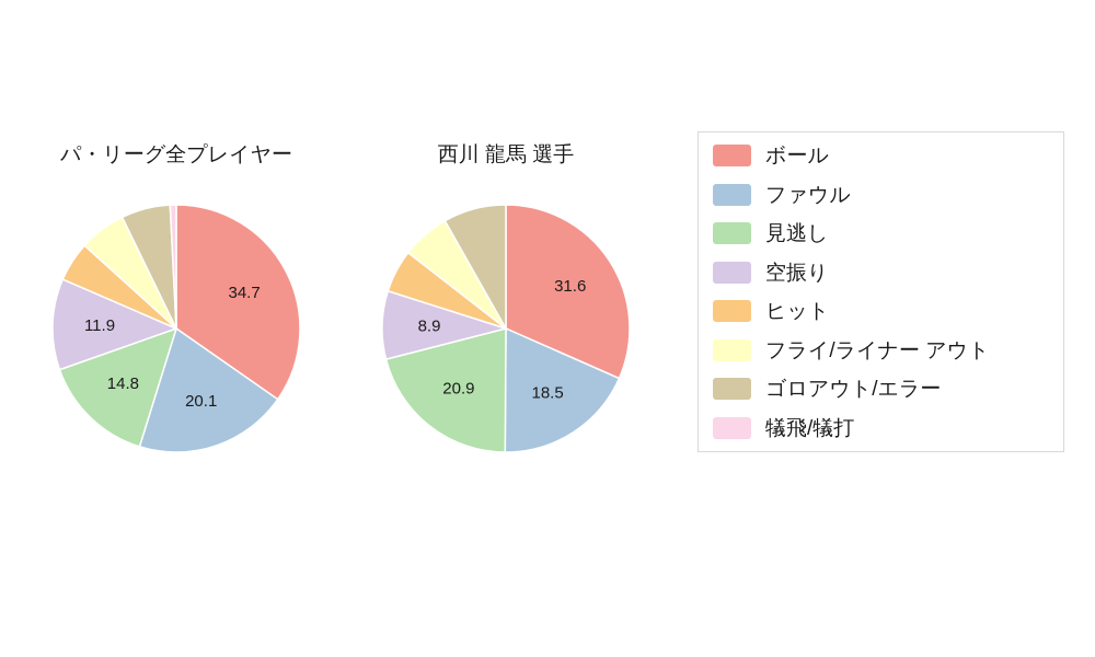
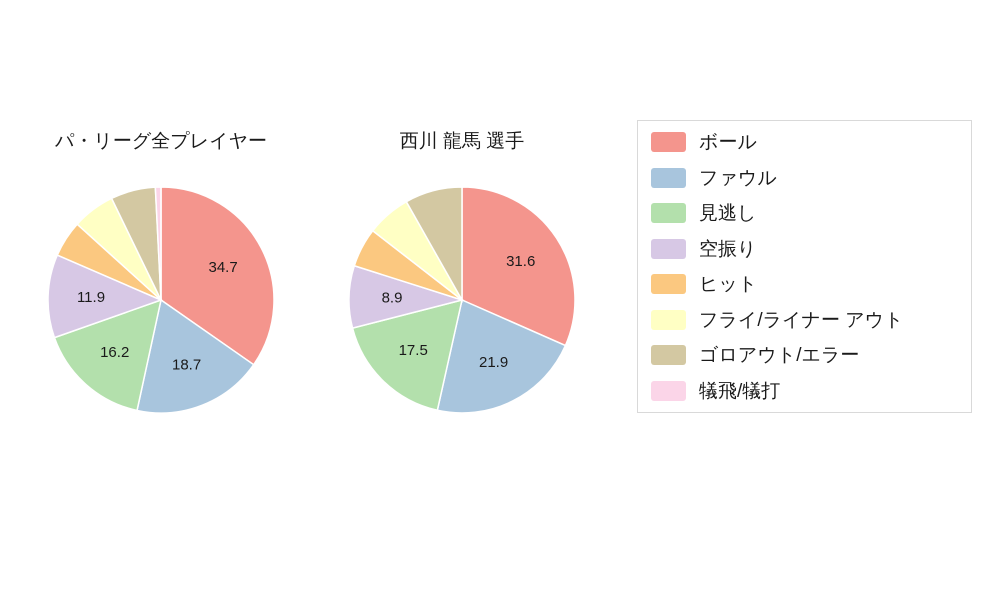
パ・リーグ全プレイヤー/ファウル: 20.1 -> 18.7
パ・リーグ全プレイヤー/見逃し: 14.8 -> 16.2
西川 龍馬 選手/ファウル: 18.5 -> 21.9
西川 龍馬 選手/見逃し: 20.9 -> 17.5
